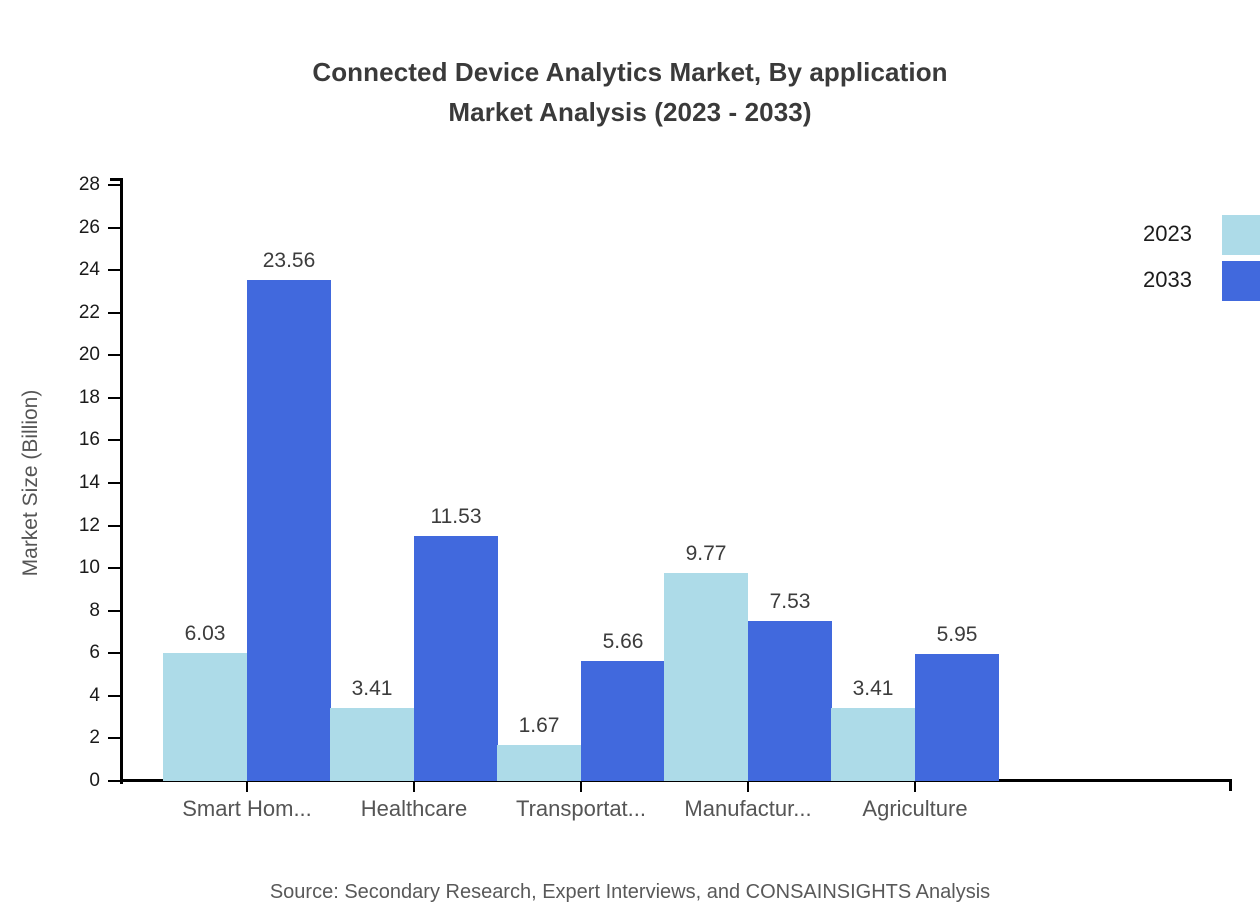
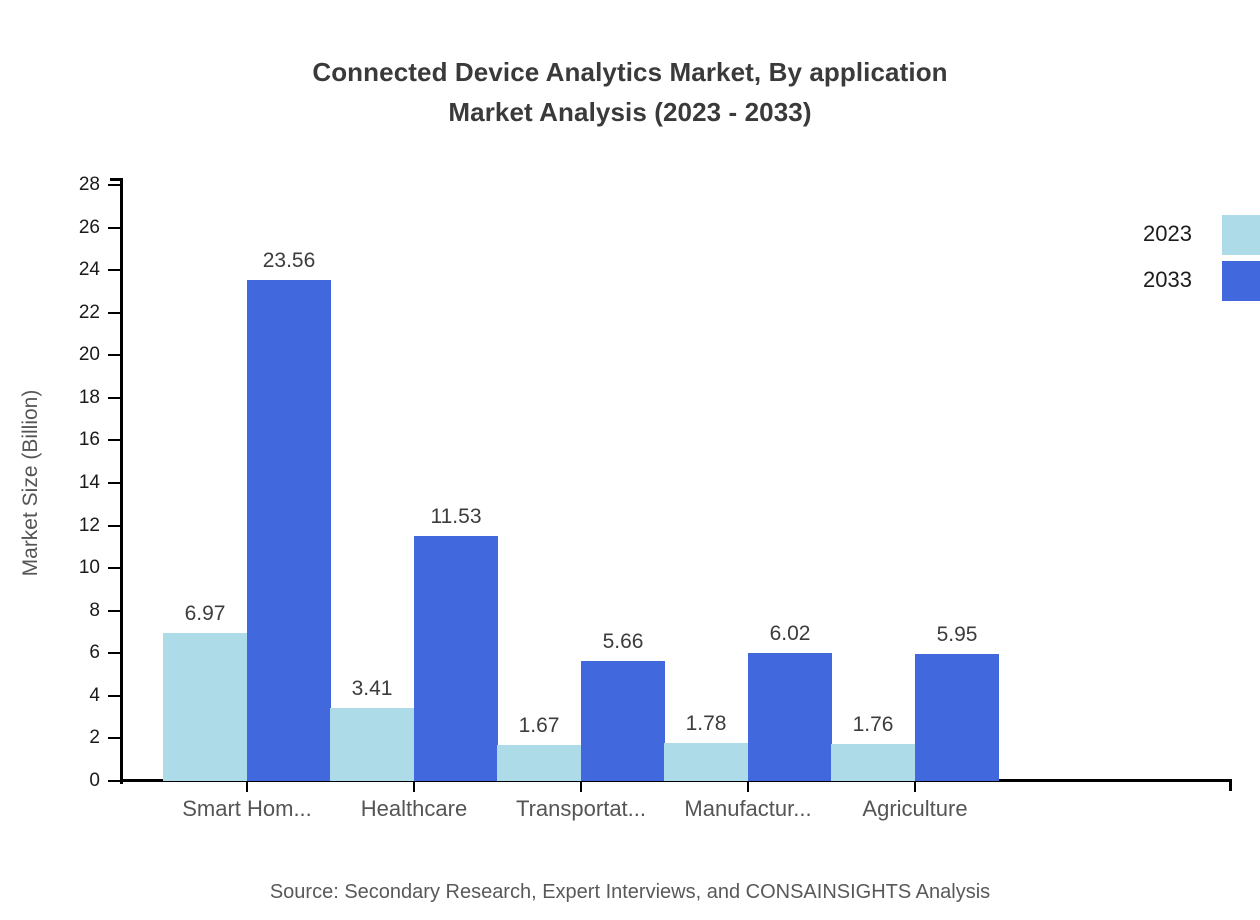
2023/Smart Hom...: 6.03 -> 6.97
2023/Manufactur...: 9.77 -> 1.78
2033/Manufactur...: 7.53 -> 6.02
2023/Agriculture: 3.41 -> 1.76
